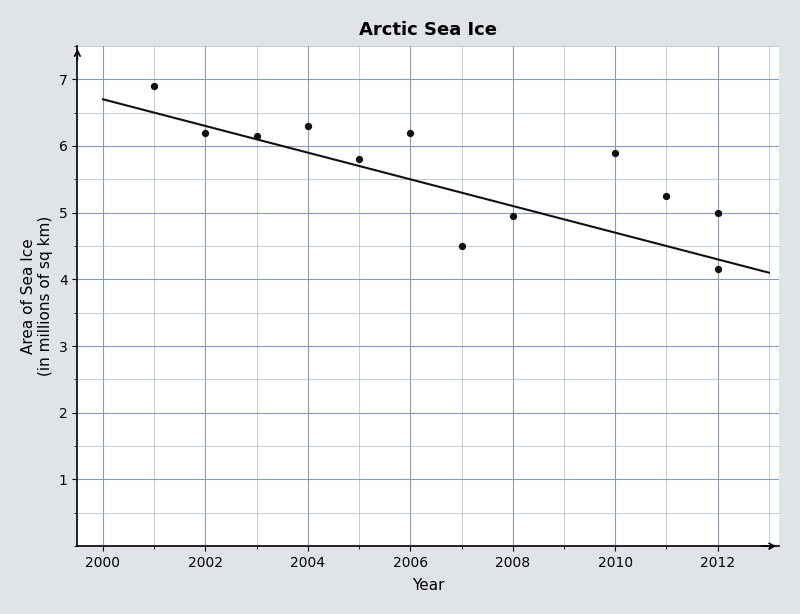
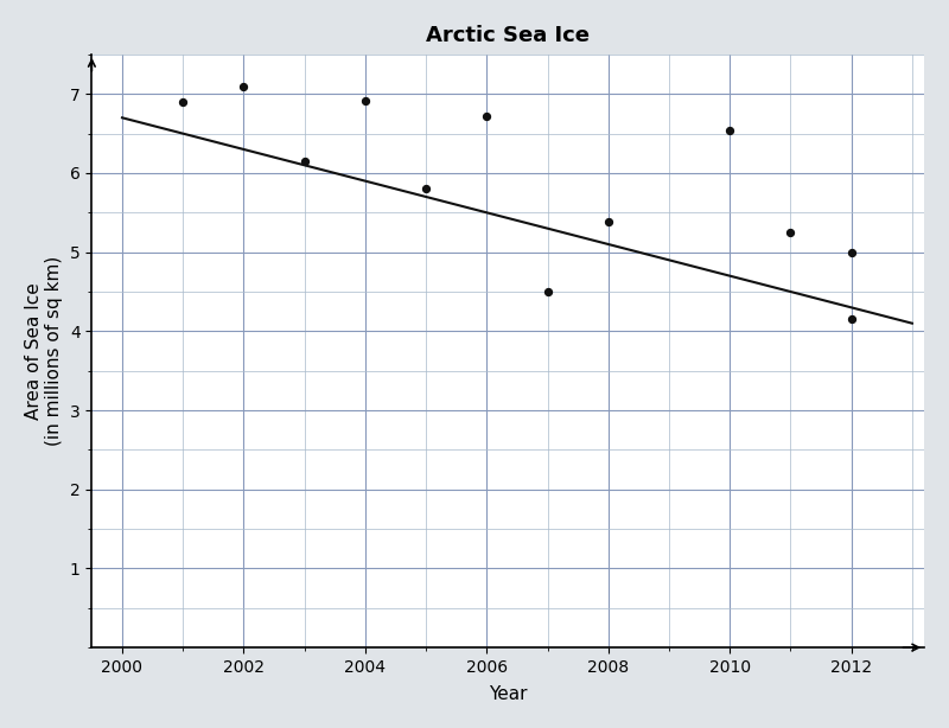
2002: 6.20 -> 7.10
2004: 6.30 -> 6.92
2006: 6.20 -> 6.72
2008: 4.95 -> 5.38
2010: 5.90 -> 6.54
